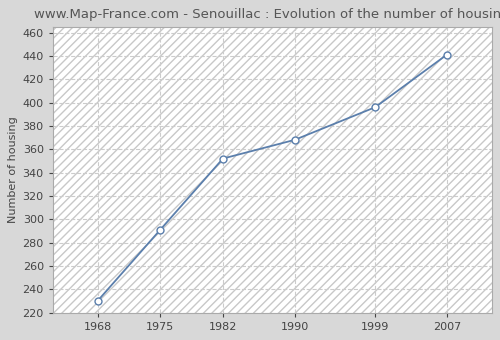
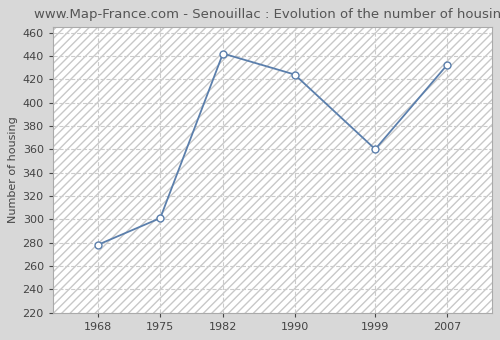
1968: 230 -> 278
1975: 291 -> 301
1982: 352 -> 442
1990: 368 -> 424
1999: 396 -> 360
2007: 441 -> 432
